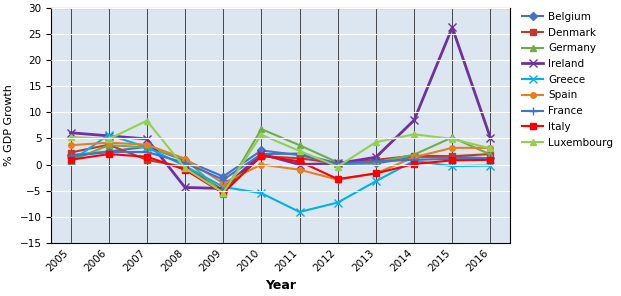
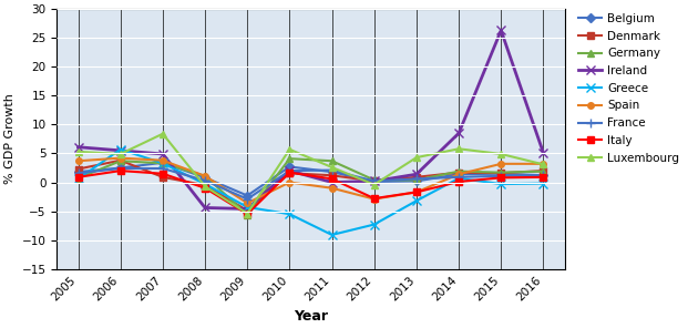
Germany/2010: 6.8 -> 4.1
Germany/2015: 5.2 -> 1.7
